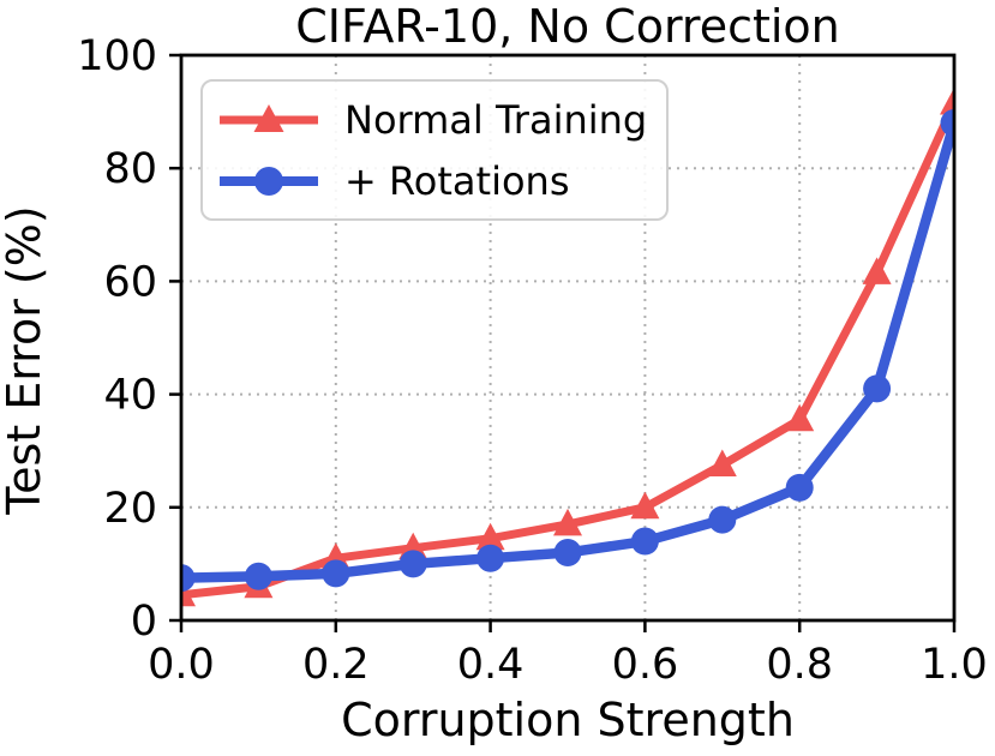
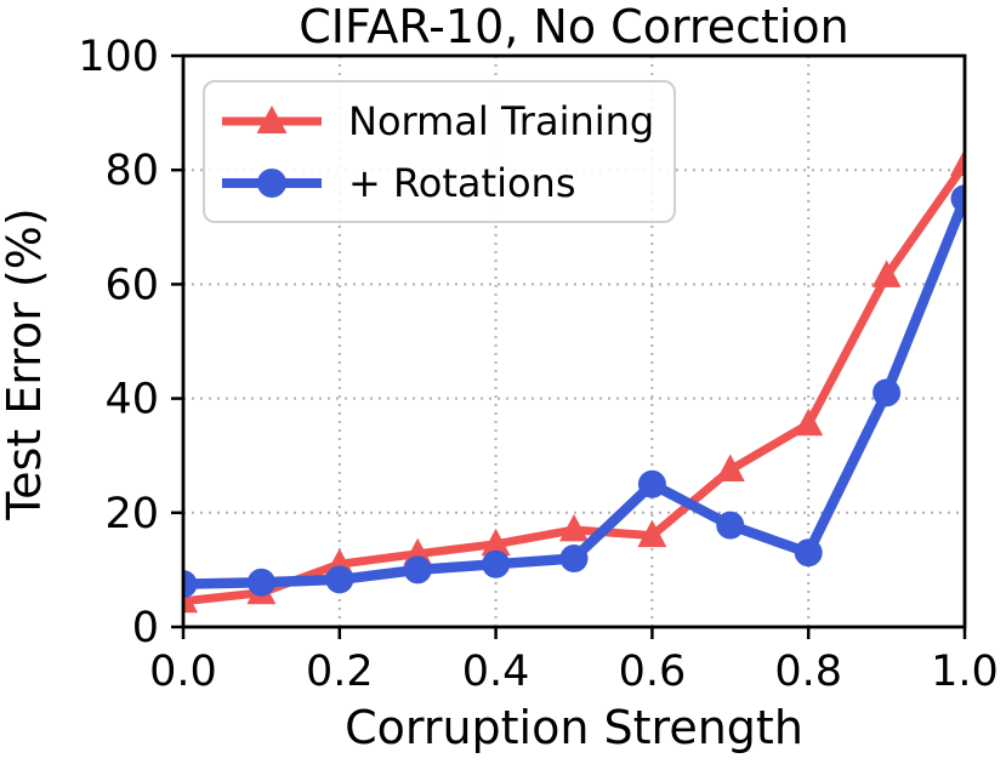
Normal Training/0.6: 20 -> 16
+ Rotations/0.6: 14 -> 25
+ Rotations/0.8: 24 -> 13
Normal Training/1.0: 92 -> 81
+ Rotations/1.0: 88 -> 75
